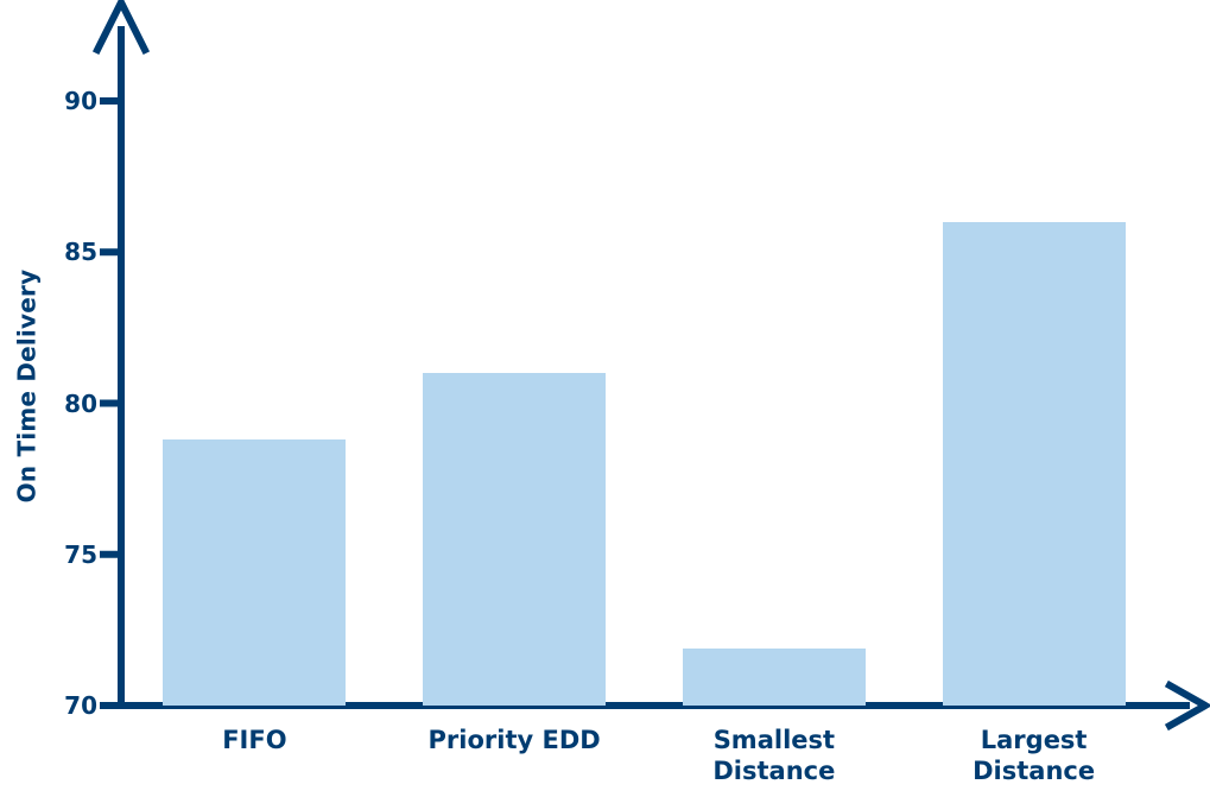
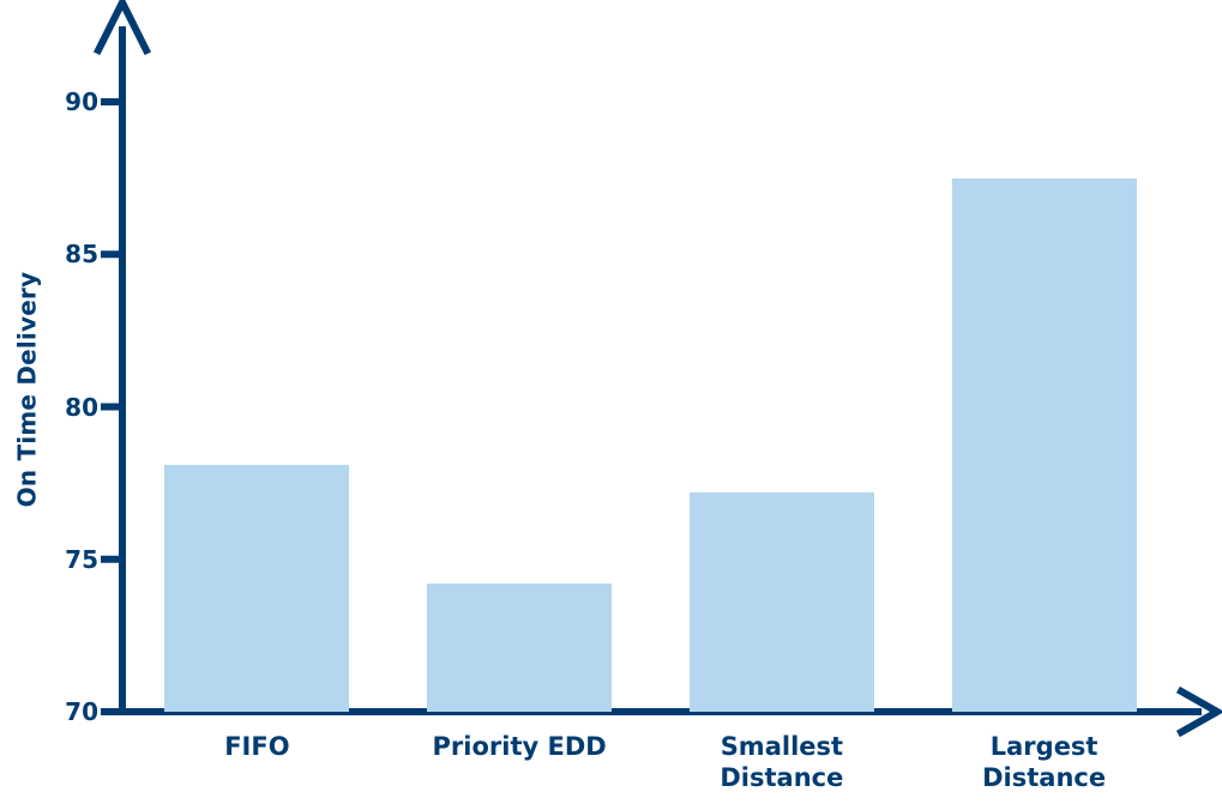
FIFO: 78.8 -> 78.1
Priority EDD: 81.0 -> 74.2
Smallest Distance: 71.9 -> 77.2
Largest Distance: 86.0 -> 87.5
